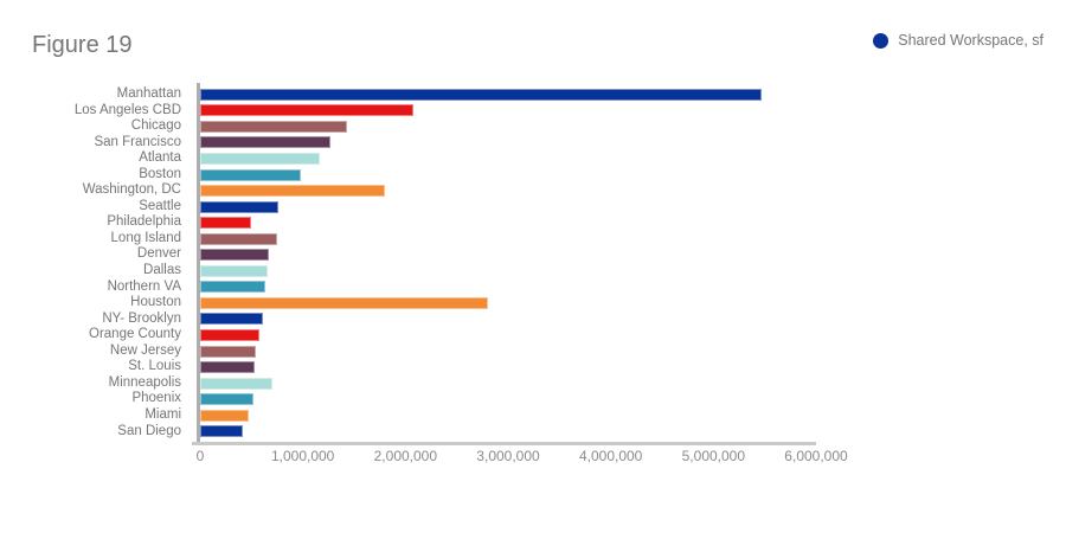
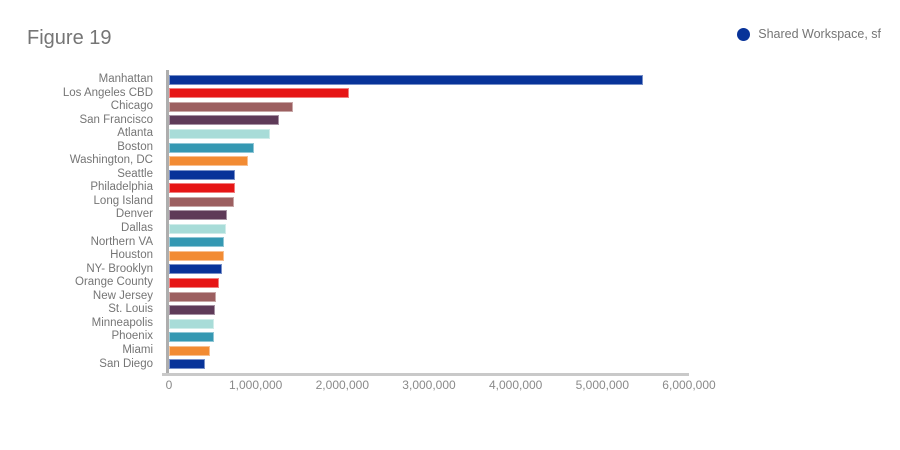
Washington, DC: 1800000 -> 900000
Philadelphia: 500000 -> 800000
Houston: 2800000 -> 600000
Minneapolis: 700000 -> 500000
